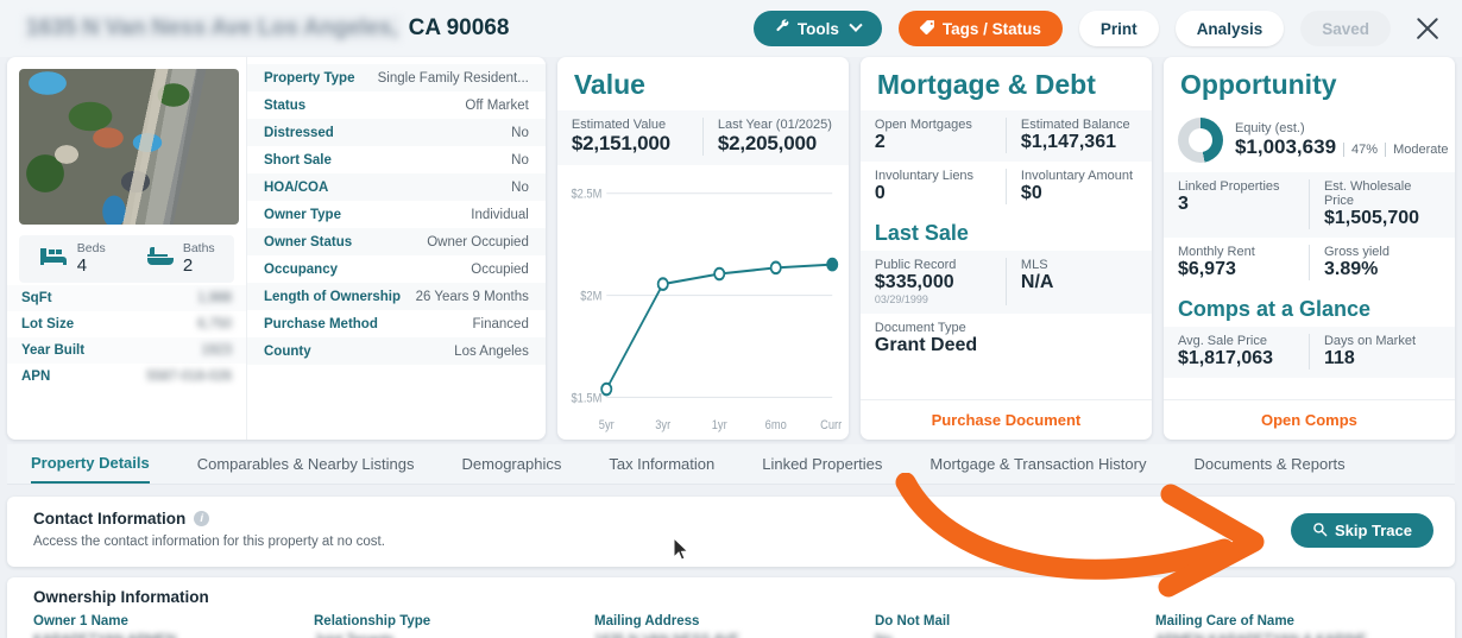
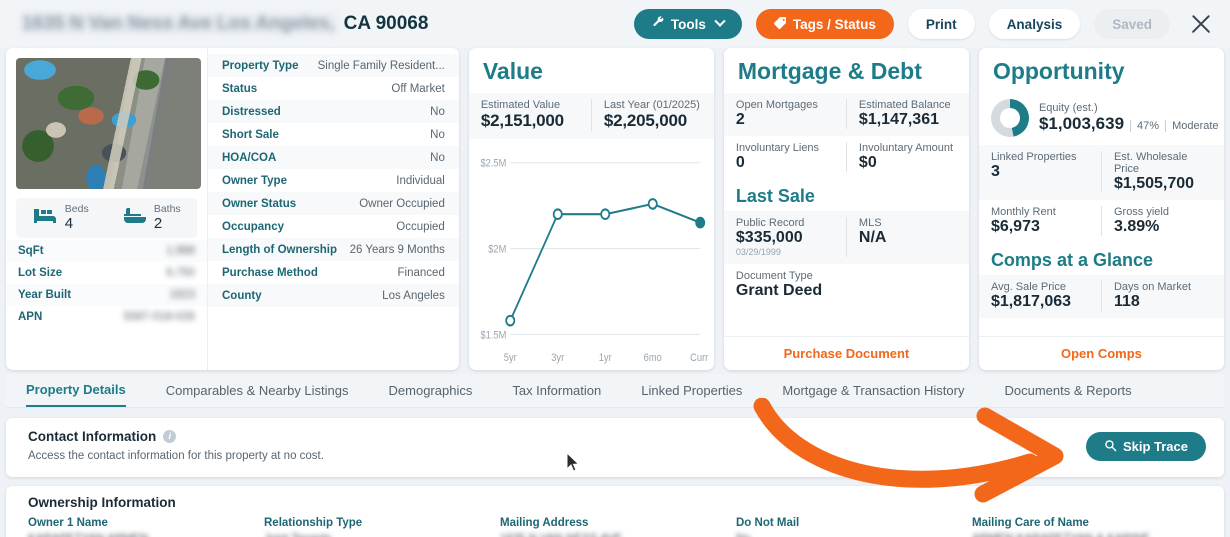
5yr: $1.54M -> $1.58M
3yr: $2.06M -> $2.20M
1yr: $2.10M -> $2.20M
6mo: $2.14M -> $2.26M
